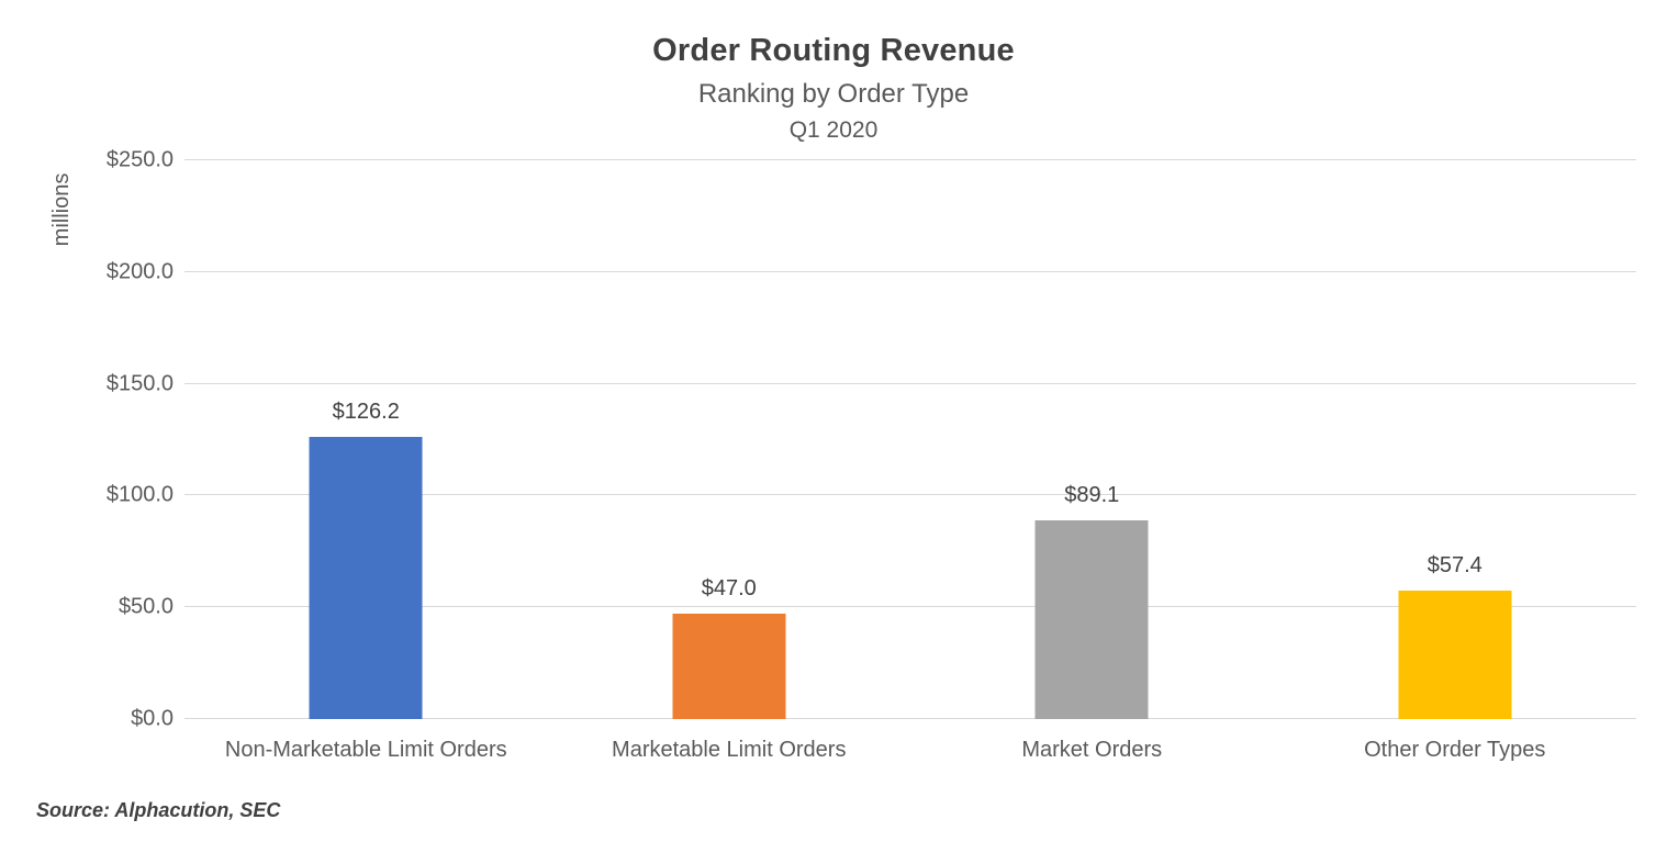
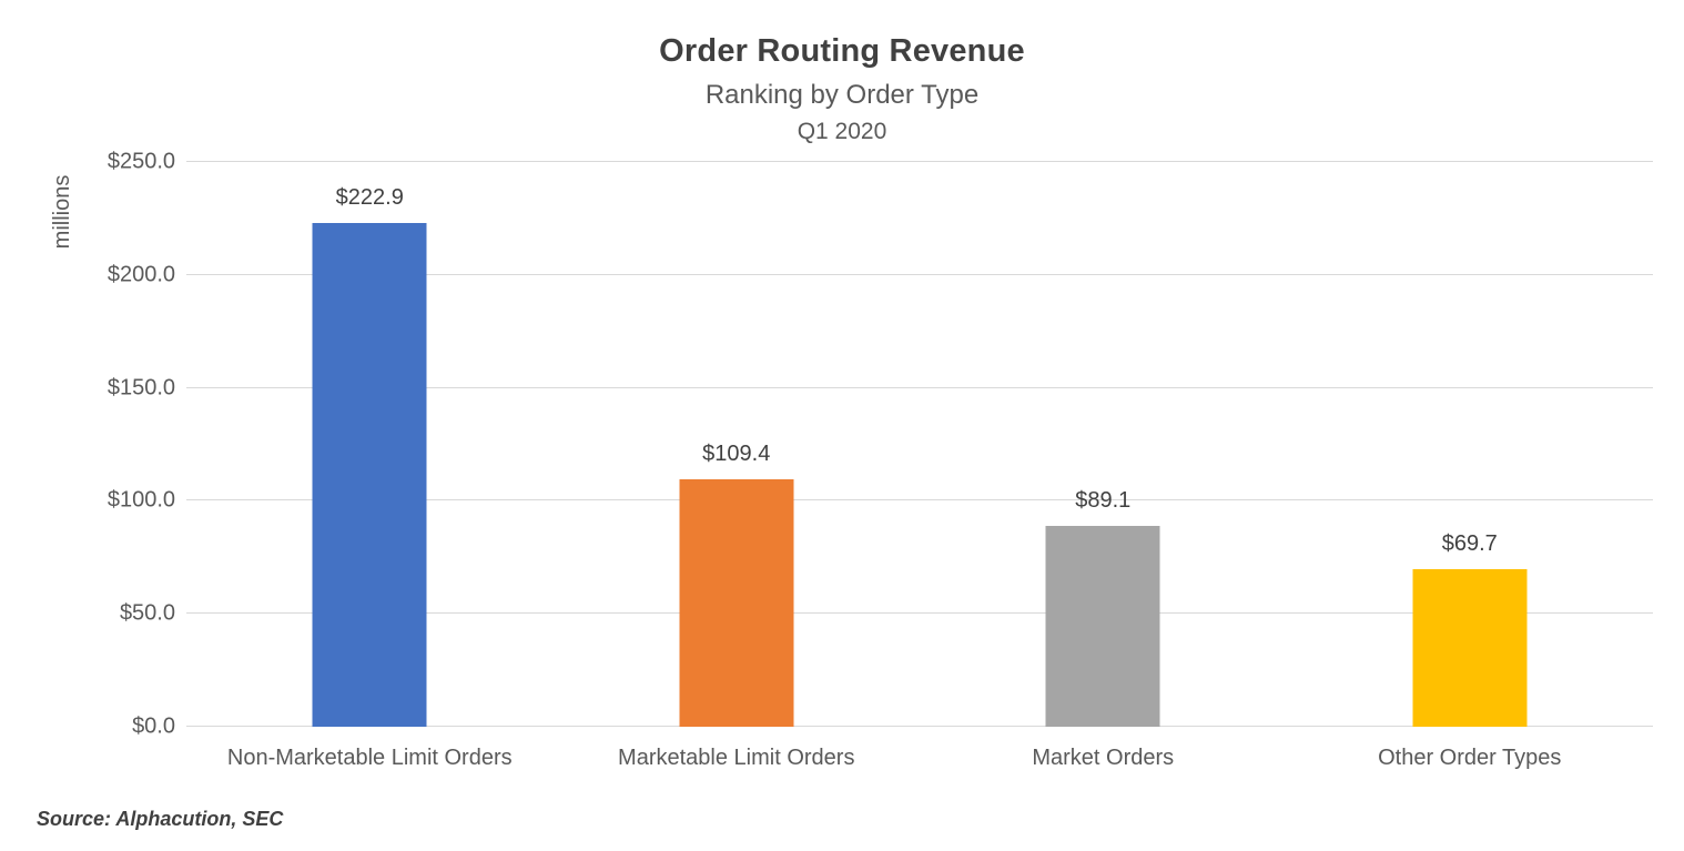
Non-Marketable Limit Orders: $126.2 -> $222.9
Marketable Limit Orders: $47.0 -> $109.4
Other Order Types: $57.4 -> $69.7
